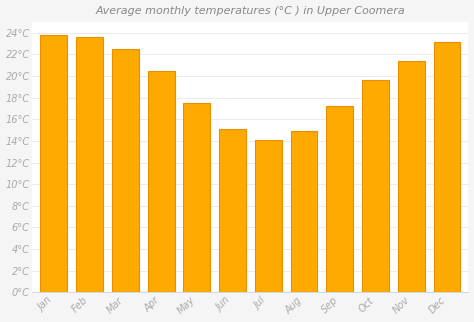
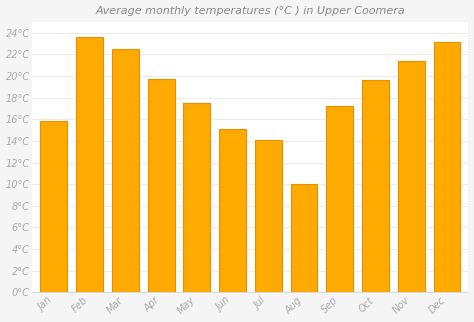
Jan: 23.8°C -> 15.8°C
Apr: 20.5°C -> 19.7°C
Aug: 14.9°C -> 10.0°C
